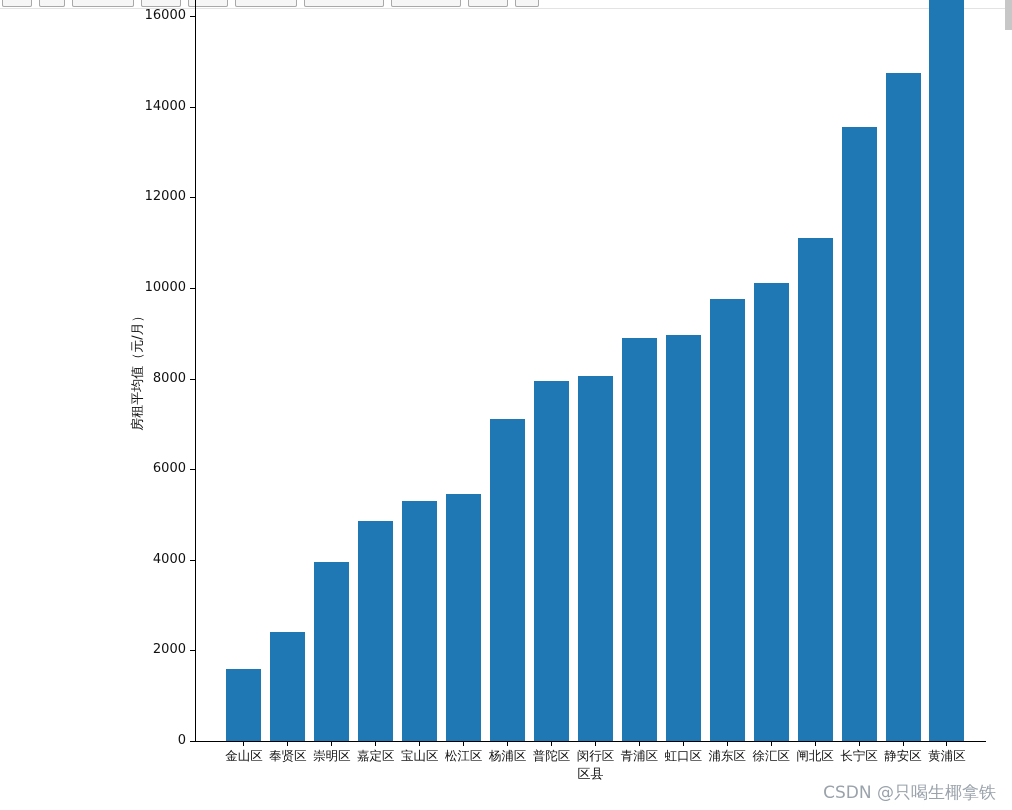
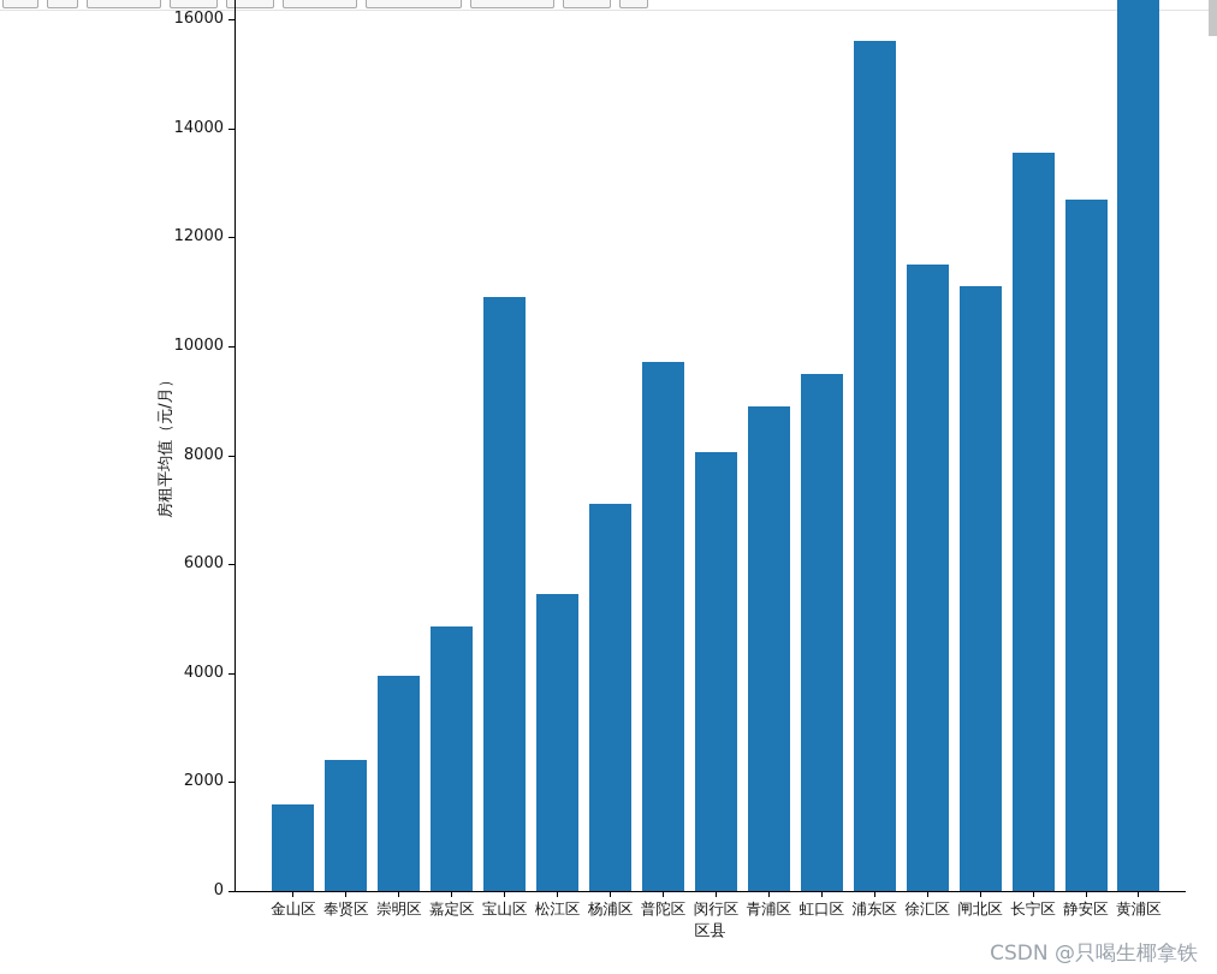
宝山区: 5300 -> 10900
普陀区: 8000 -> 9700
虹口区: 9000 -> 9500
浦东区: 9800 -> 15600
徐汇区: 10100 -> 11500
静安区: 14800 -> 12700
